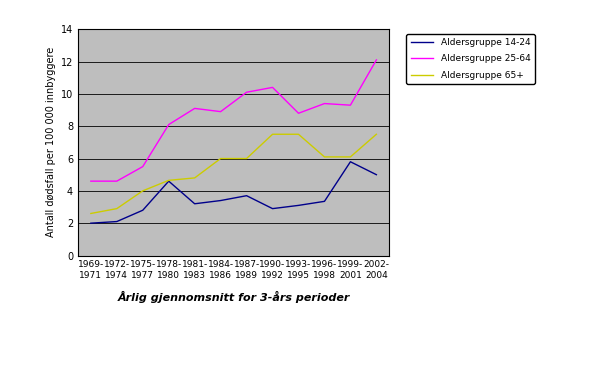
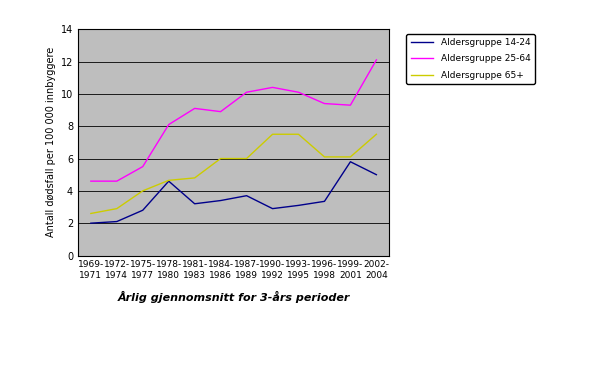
Aldersgruppe 25-64/1993- 1995: 8.8 -> 10.1
